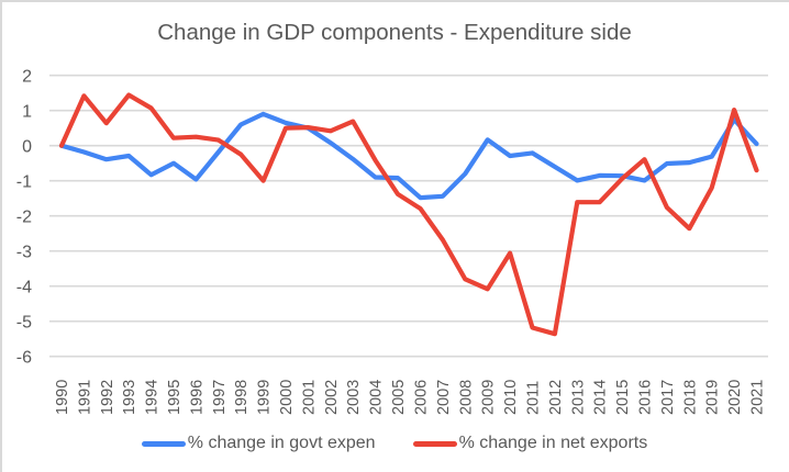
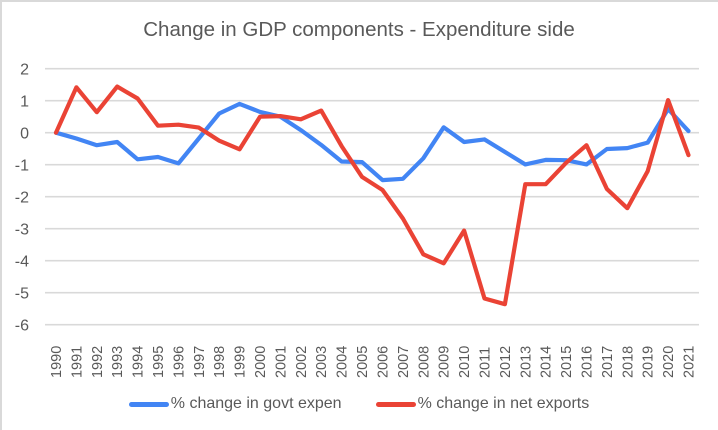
% change in govt expen/1995: -0.5 -> -0.8
% change in net exports/1999: -1.0 -> -0.5
